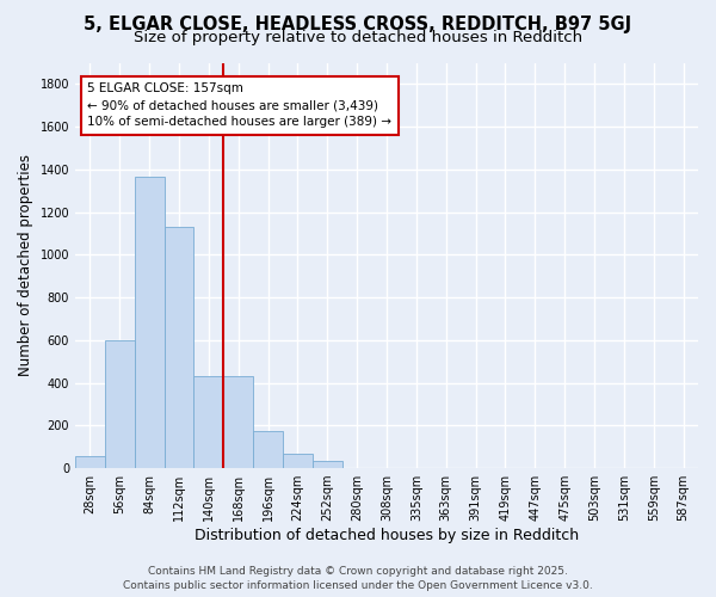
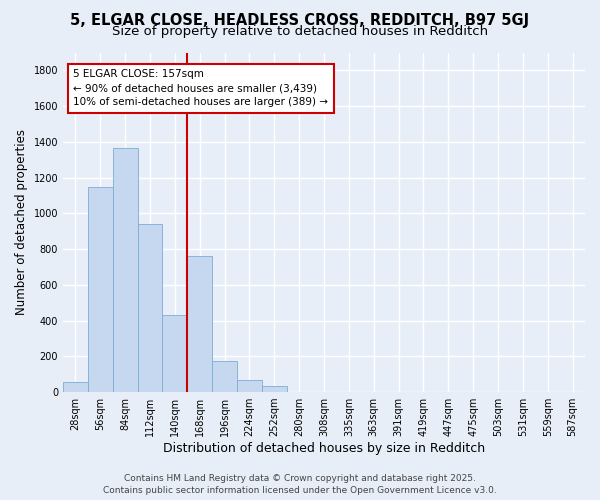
56sqm: 600 -> 1150
112sqm: 1130 -> 940
168sqm: 430 -> 760
